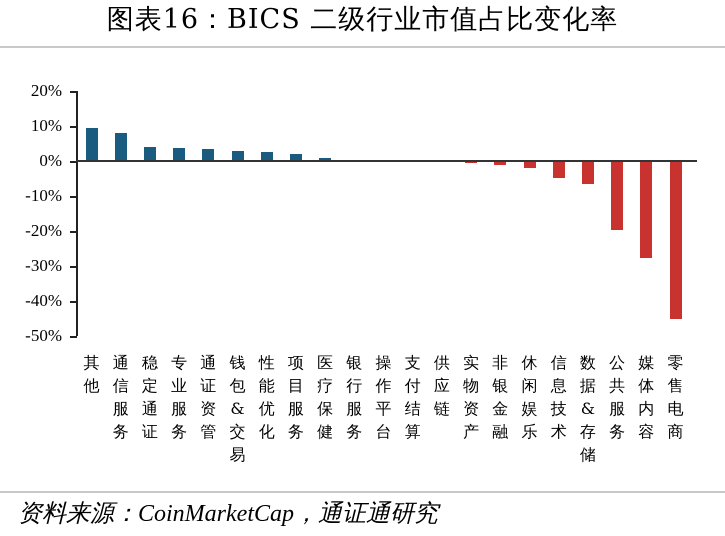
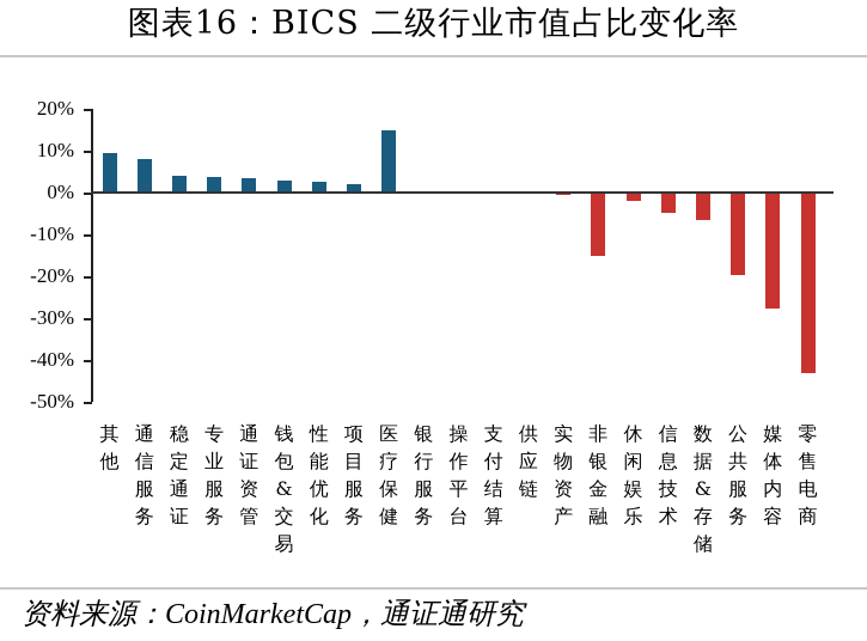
医疗保健: 1% -> 15%
非银金融: -1% -> -15%
零售电商: -45% -> -43%
